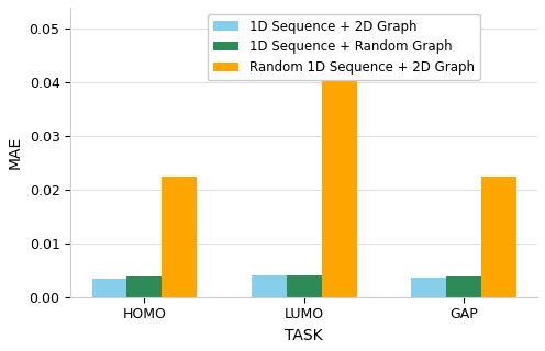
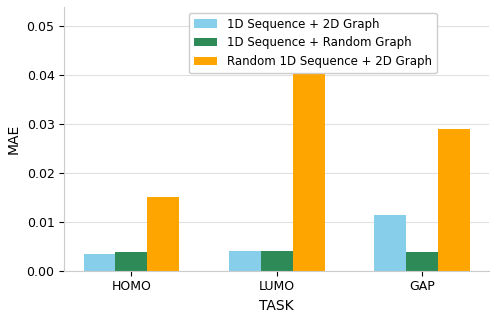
Random 1D Sequence + 2D Graph/HOMO: 0.0225 -> 0.0150
1D Sequence + 2D Graph/GAP: 0.0037 -> 0.0115
Random 1D Sequence + 2D Graph/GAP: 0.0225 -> 0.0290
